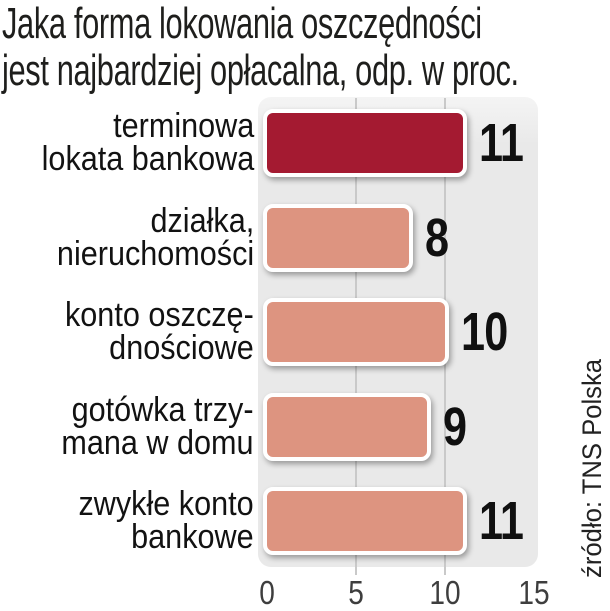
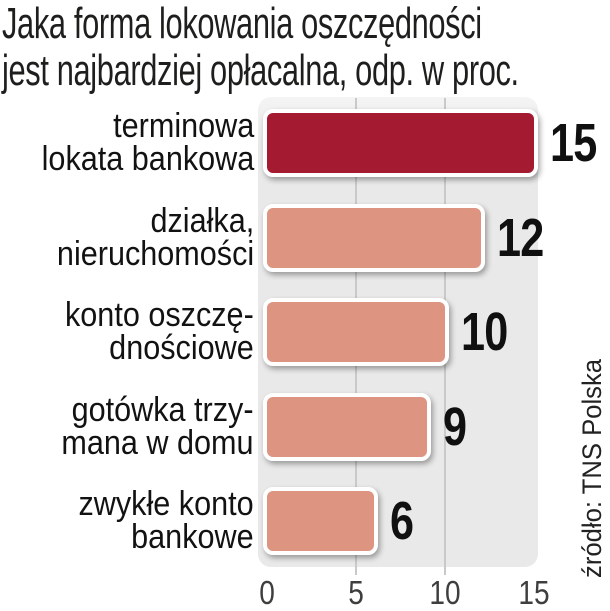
terminowa lokata bankowa: 11 -> 15
działka, nieruchomości: 8 -> 12
zwykłe konto bankowe: 11 -> 6
